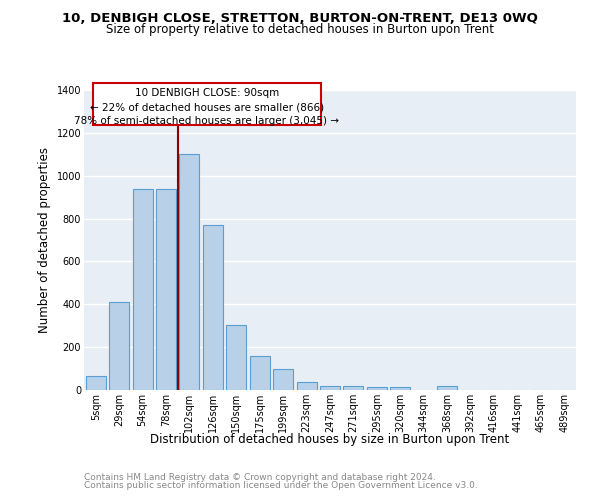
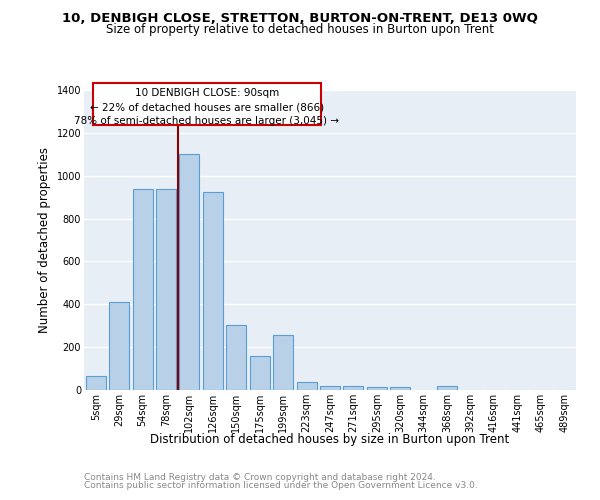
126sqm: 770 -> 925
199sqm: 100 -> 255
